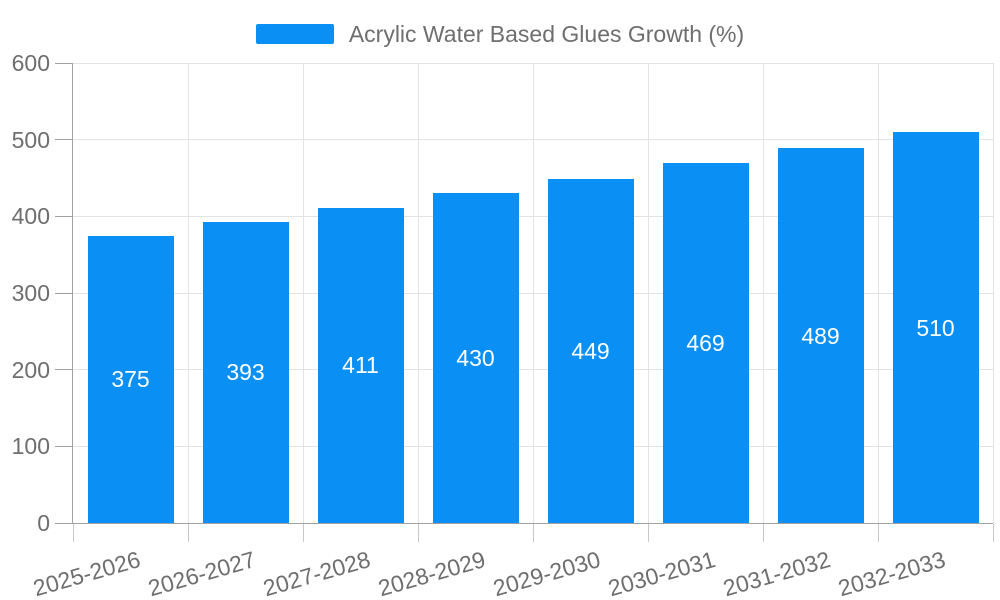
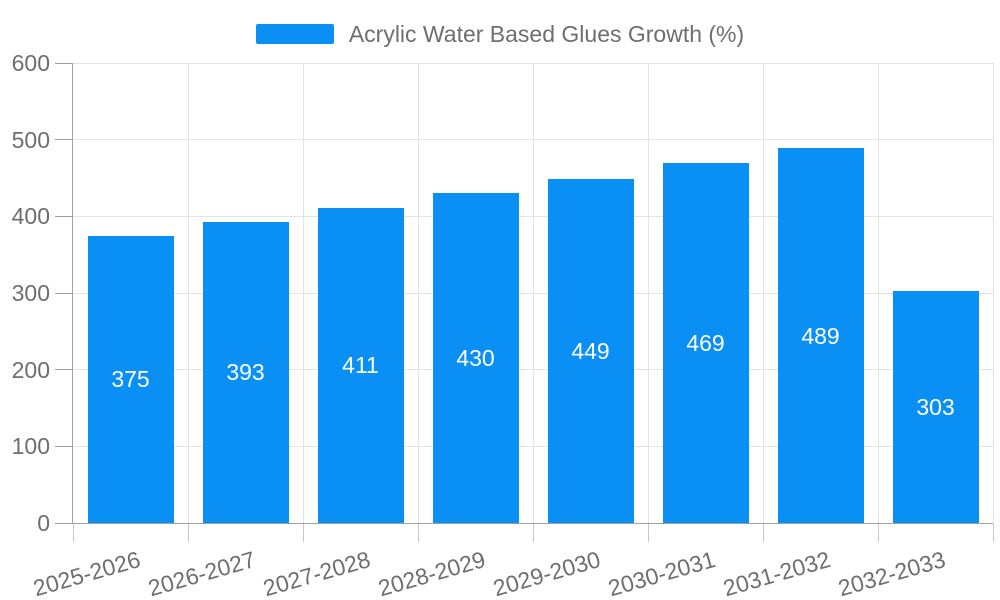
2032-2033: 510 -> 303
